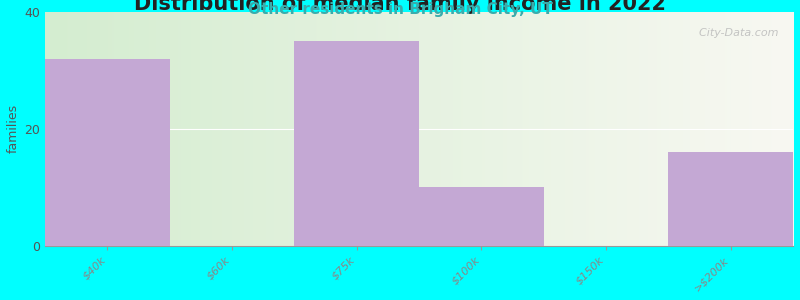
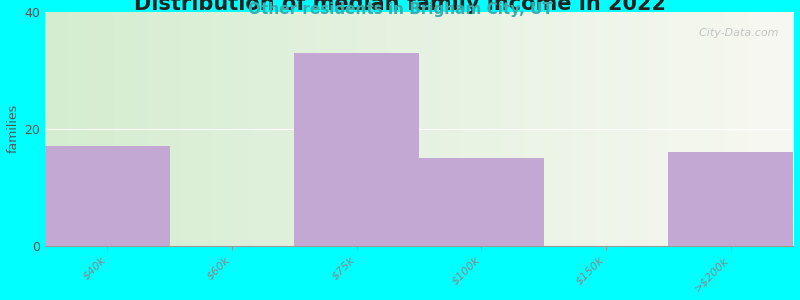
$40k: 32 -> 17
$75k: 35 -> 33
$100k: 10 -> 15
